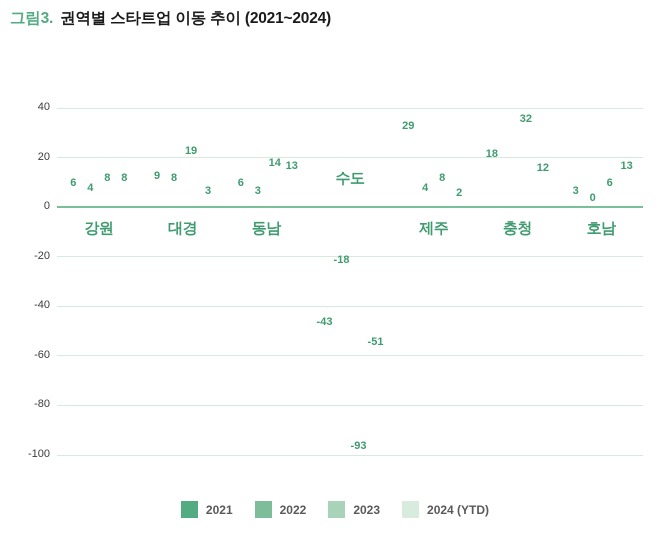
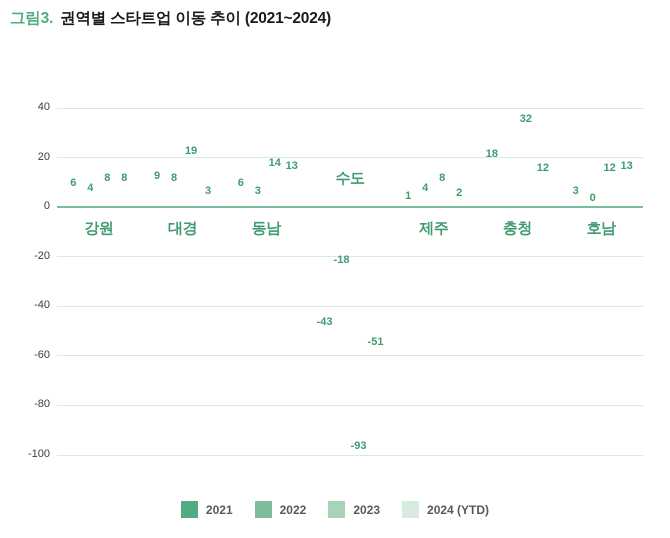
2021/제주: 29 -> 1
2023/호남: 6 -> 12
